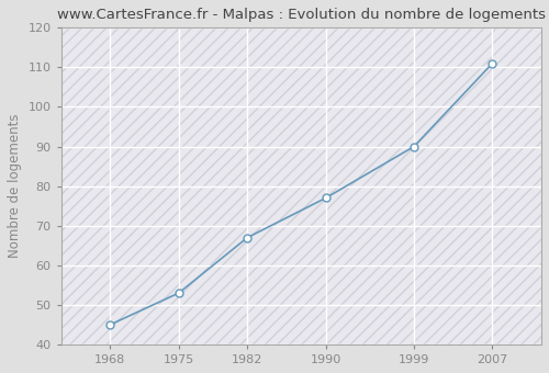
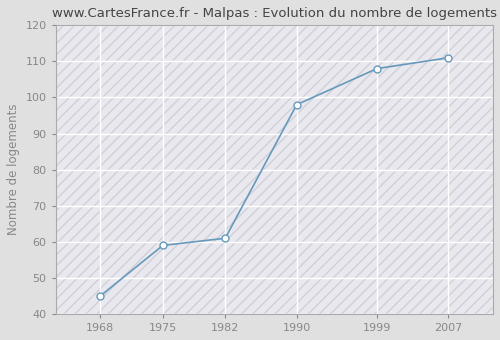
1975: 53 -> 59
1982: 67 -> 61
1990: 77 -> 98
1999: 90 -> 108
